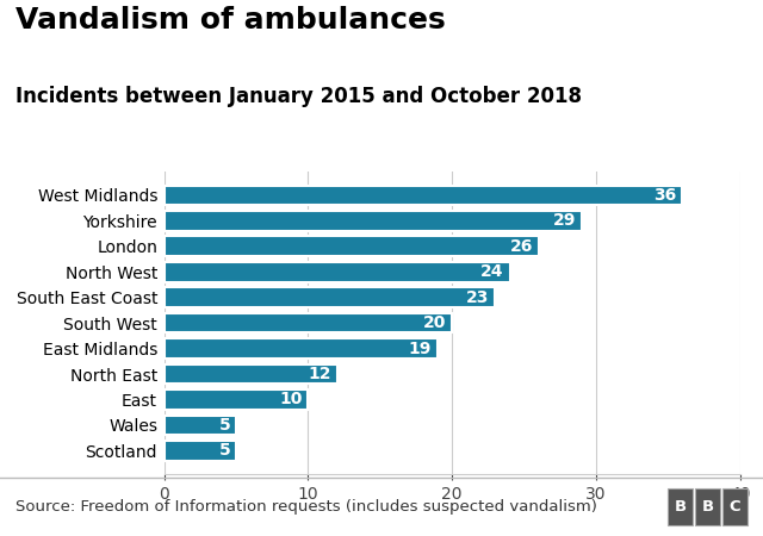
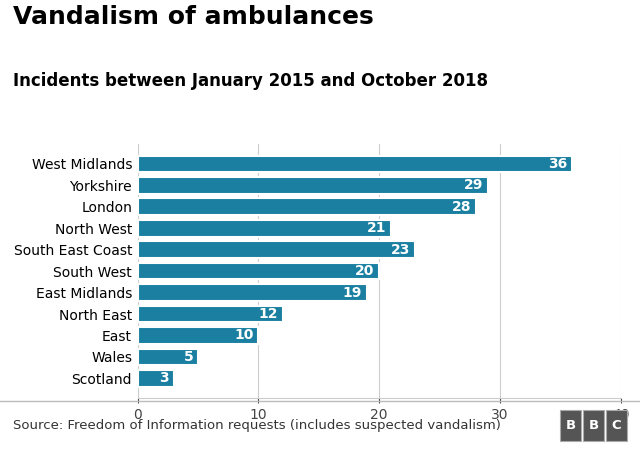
London: 26 -> 28
North West: 24 -> 21
Scotland: 5 -> 3
